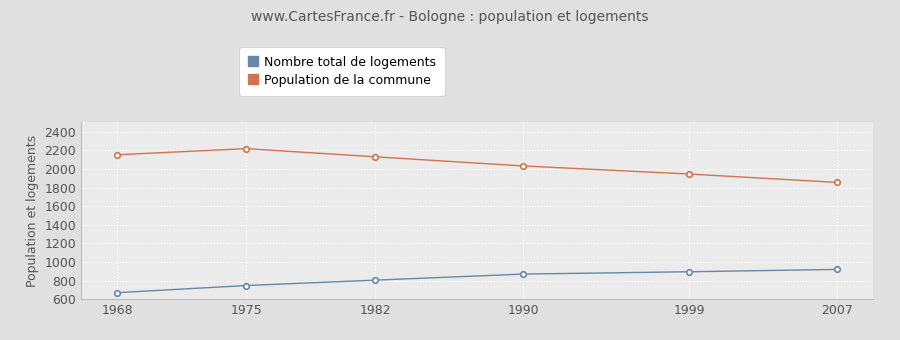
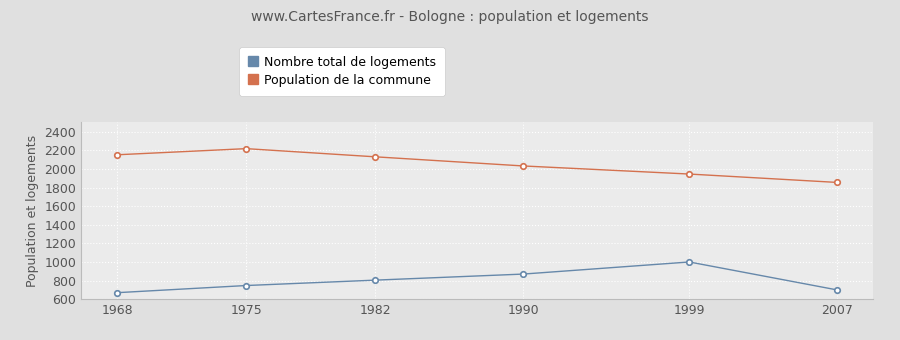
Nombre total de logements/1999: 900 -> 1000
Nombre total de logements/2007: 920 -> 700
